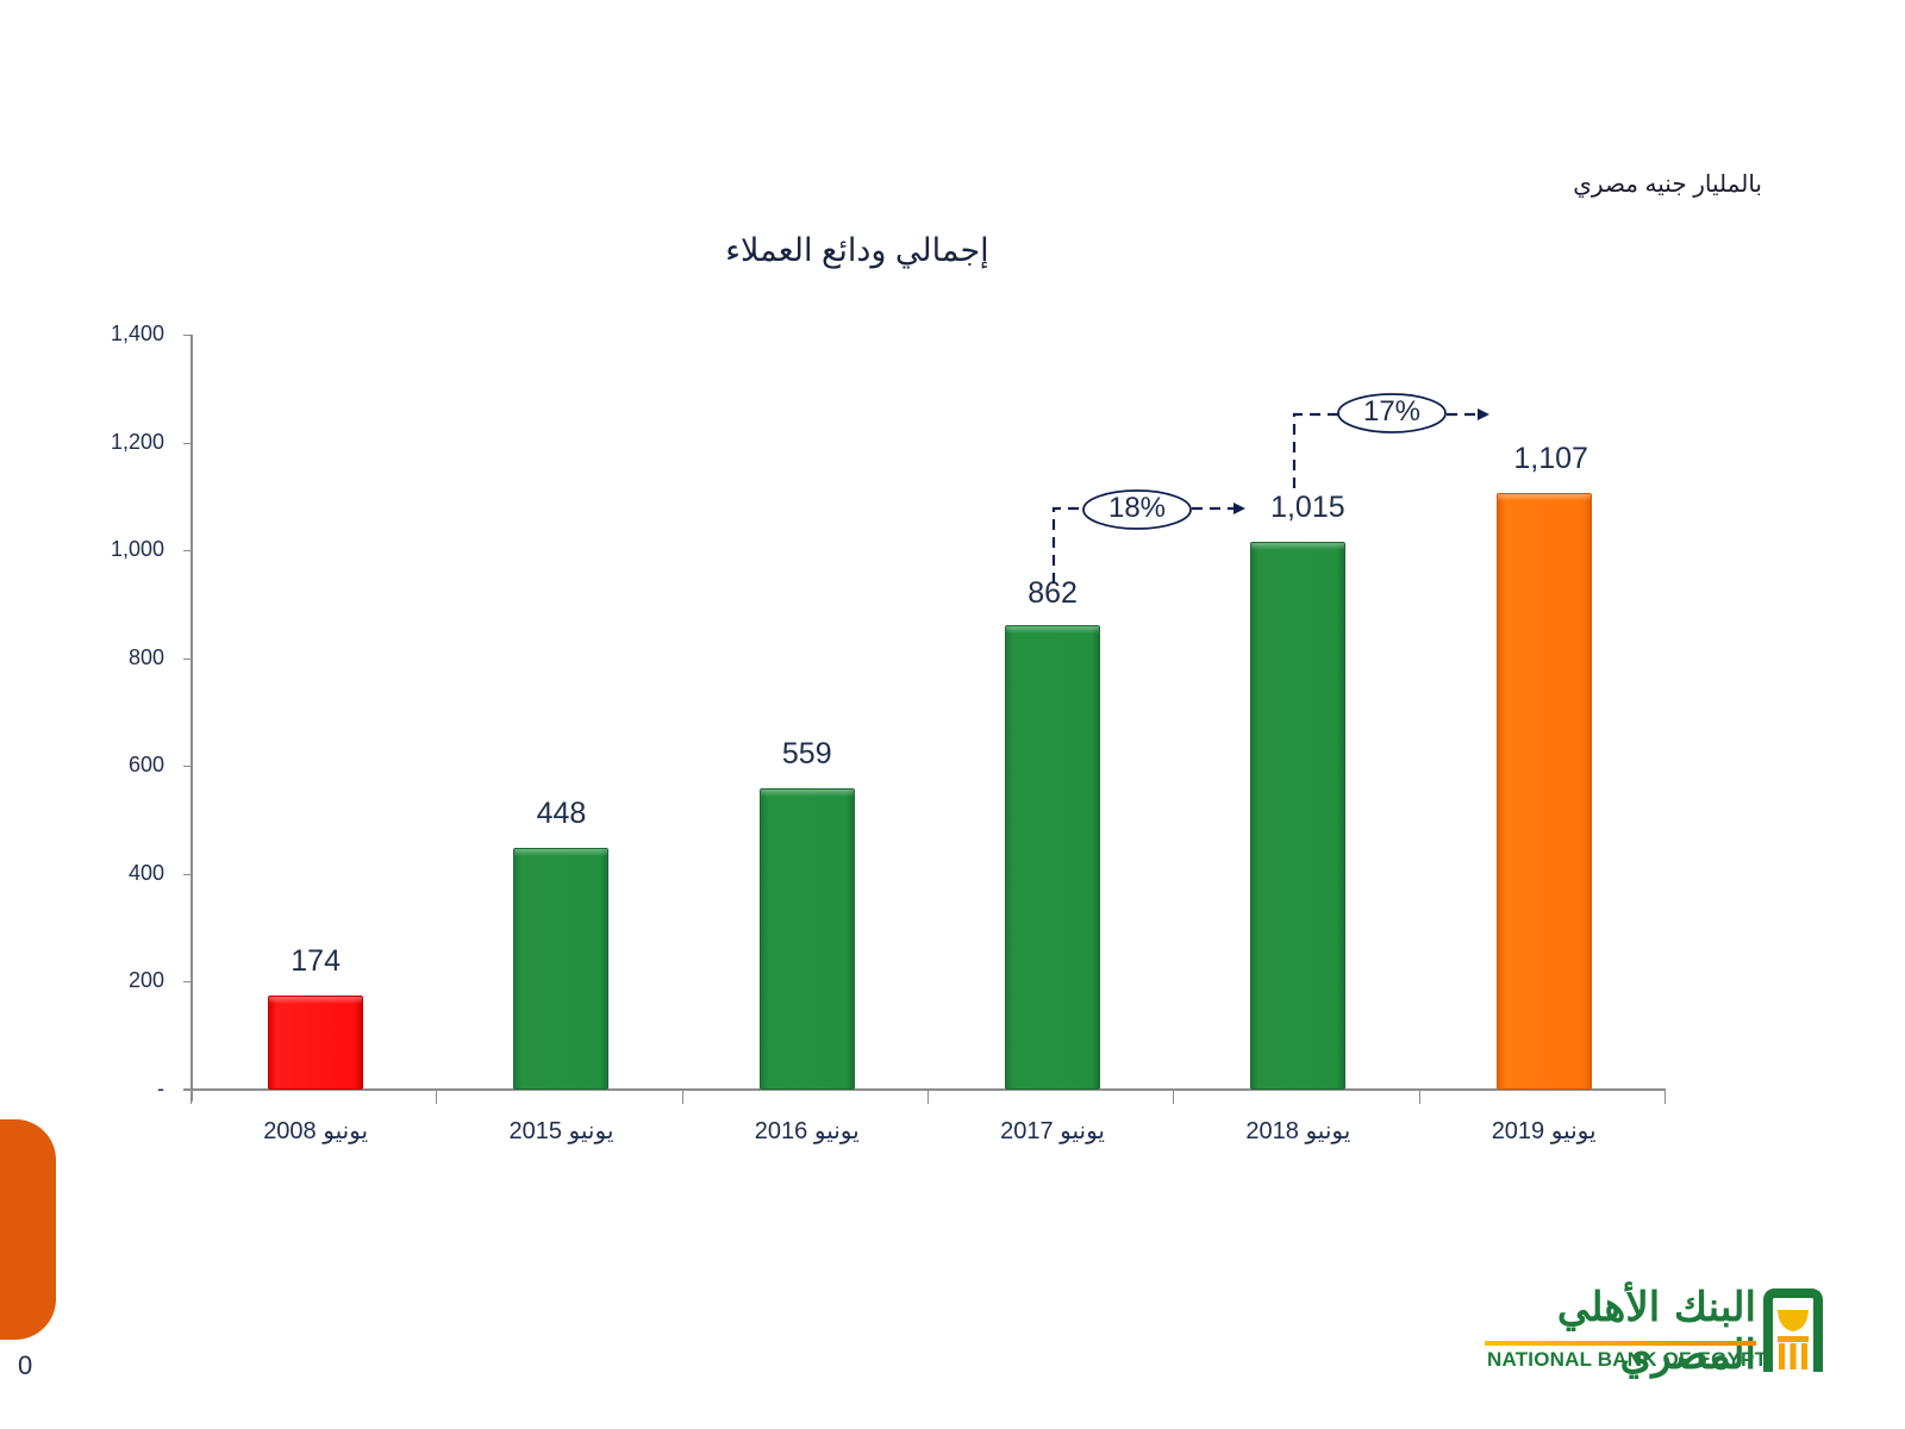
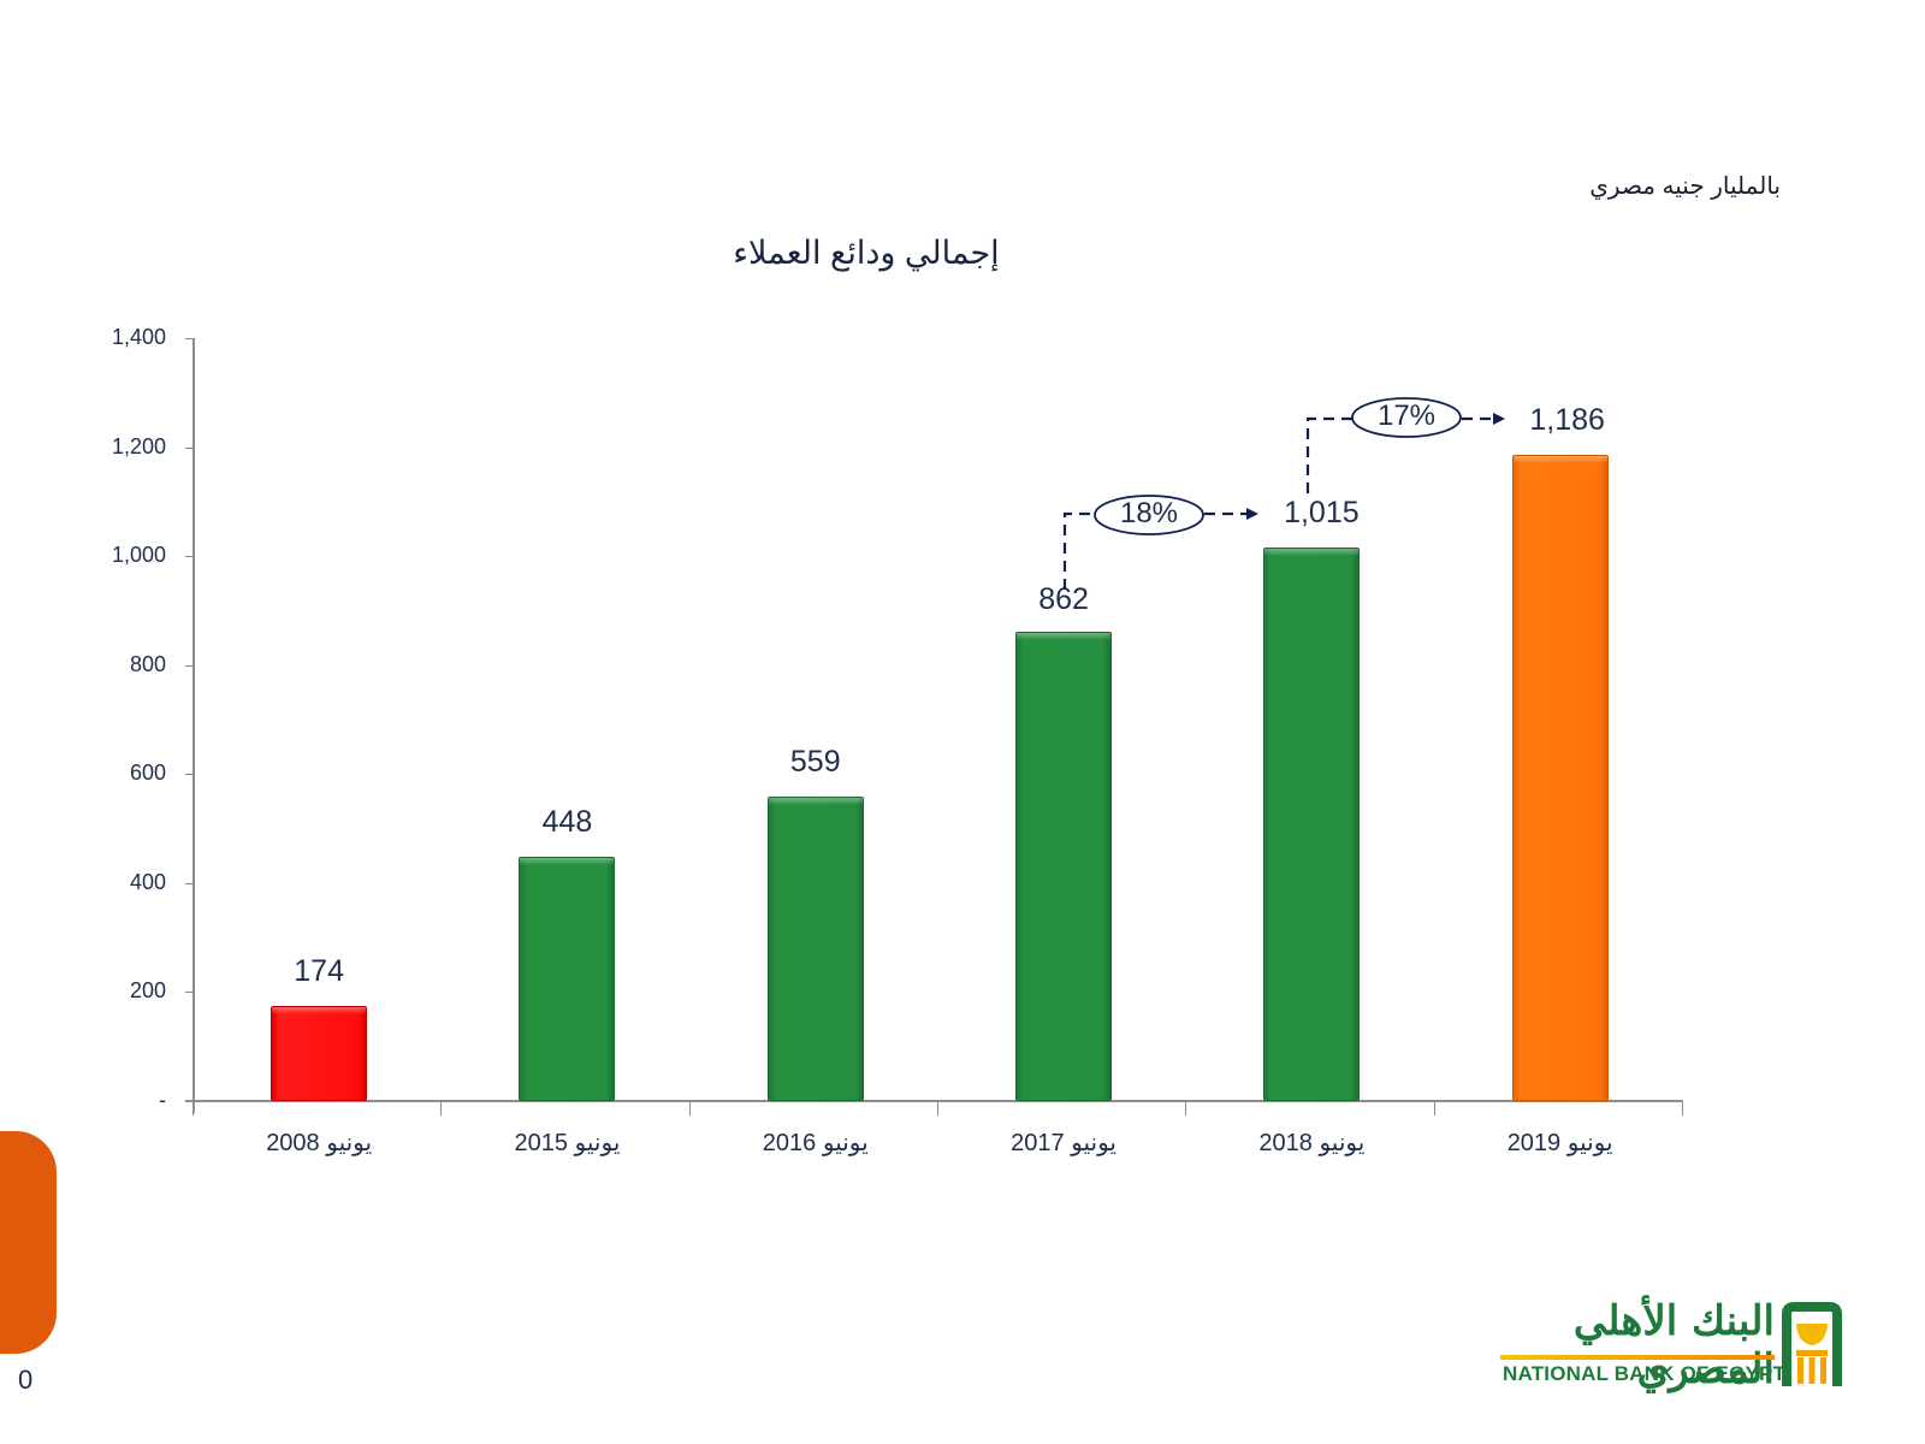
يونيو 2019: 1,107 -> 1,186
